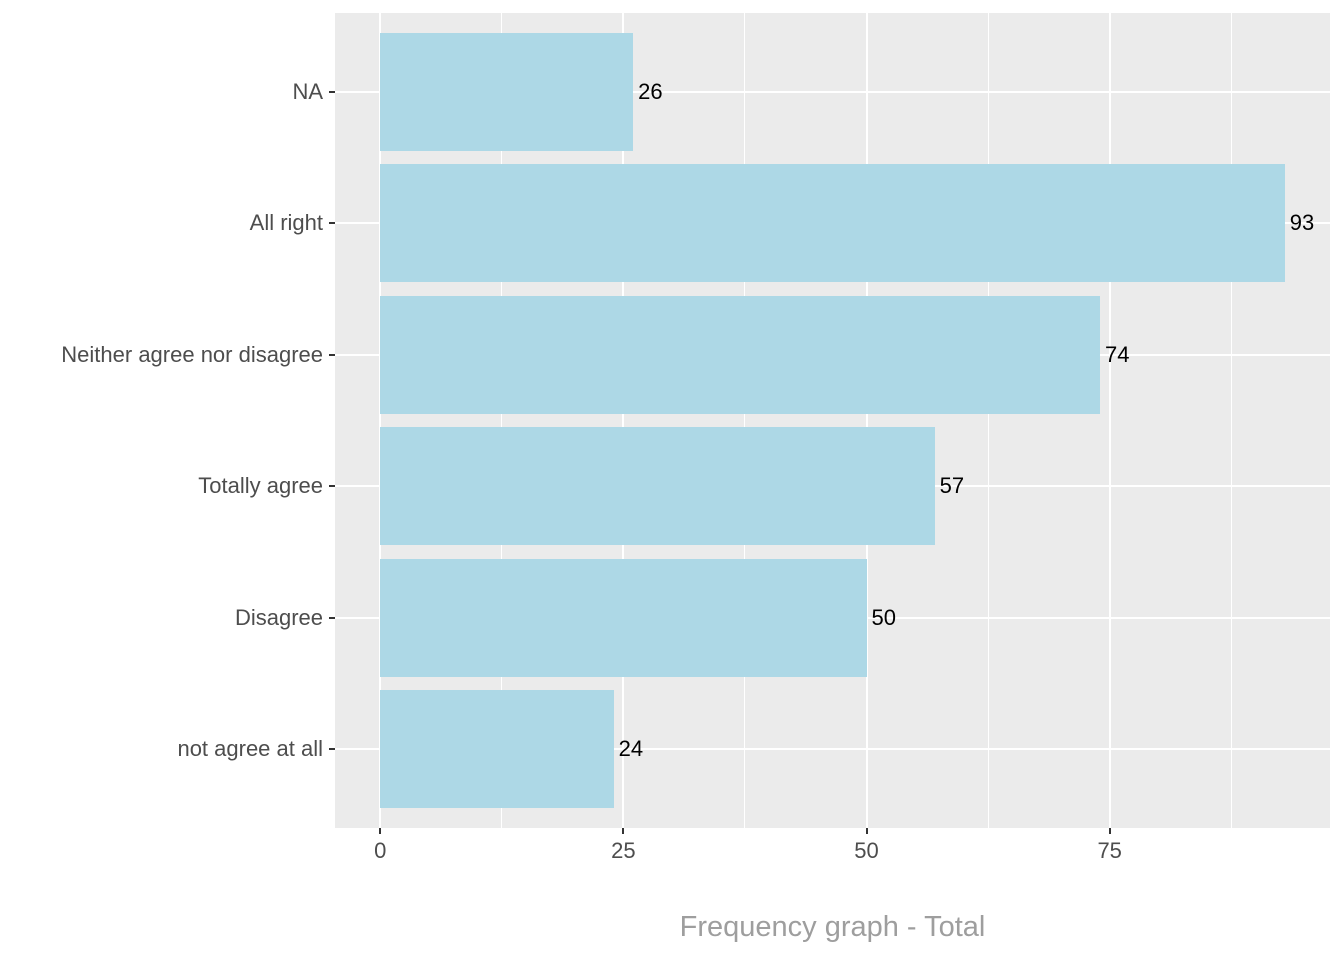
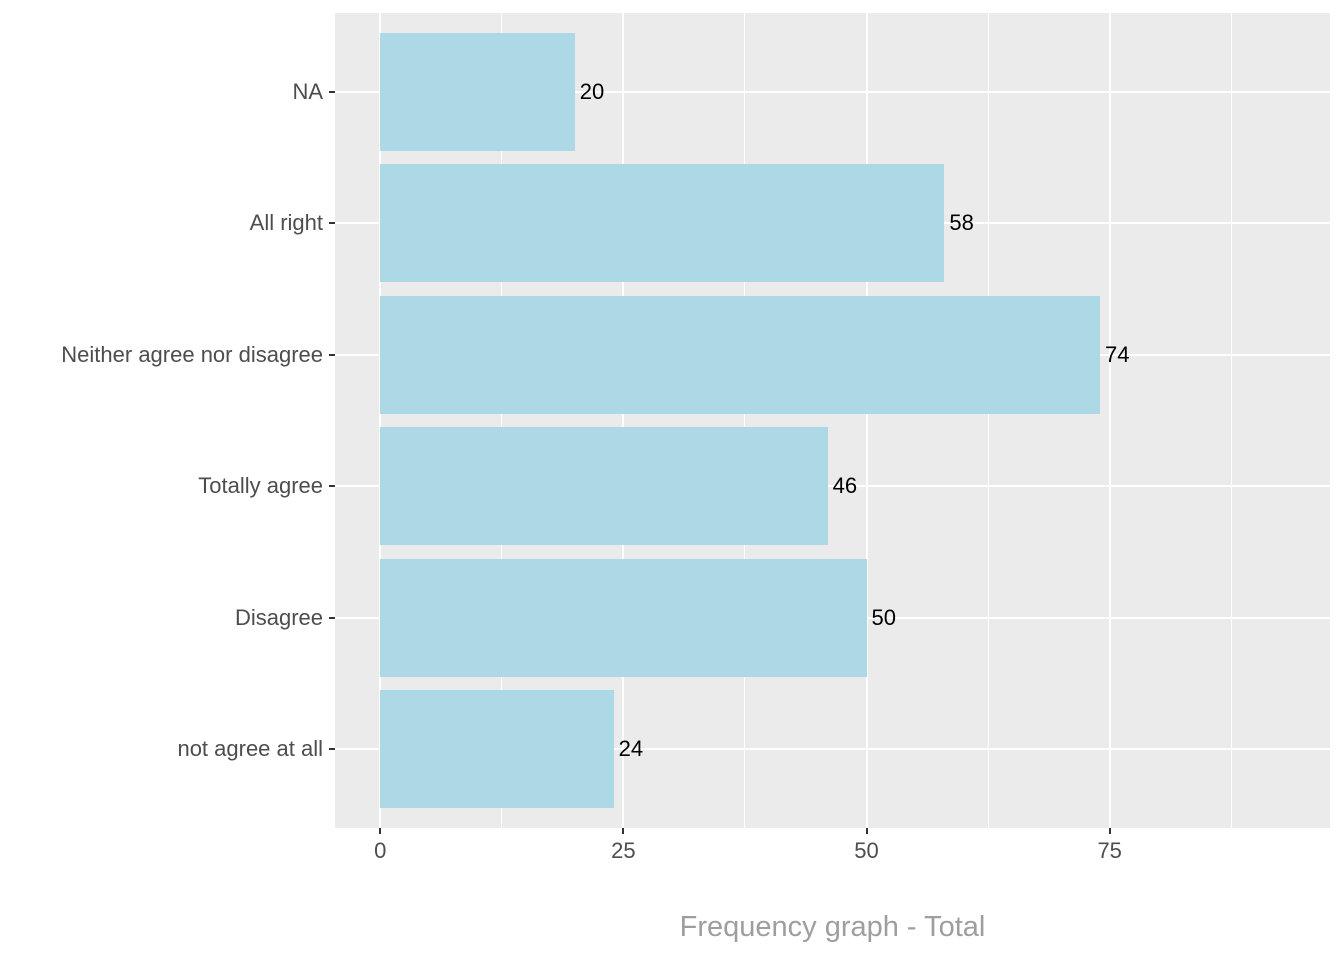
NA: 26 -> 20
All right: 93 -> 58
Totally agree: 57 -> 46
